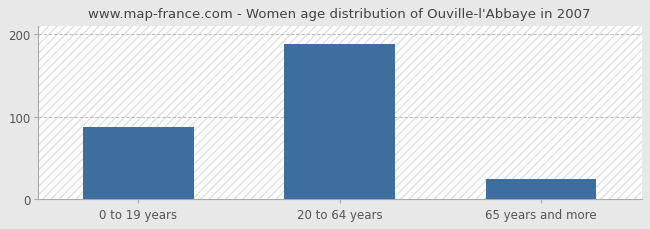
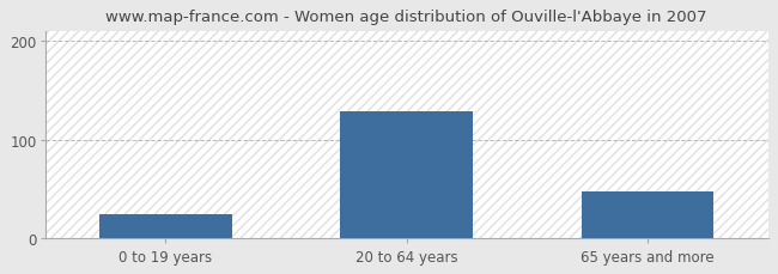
0 to 19 years: 88 -> 24
20 to 64 years: 188 -> 128
65 years and more: 25 -> 48
